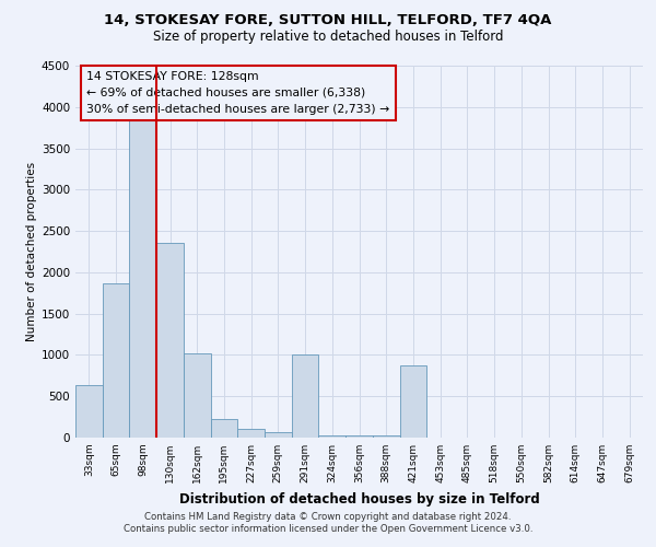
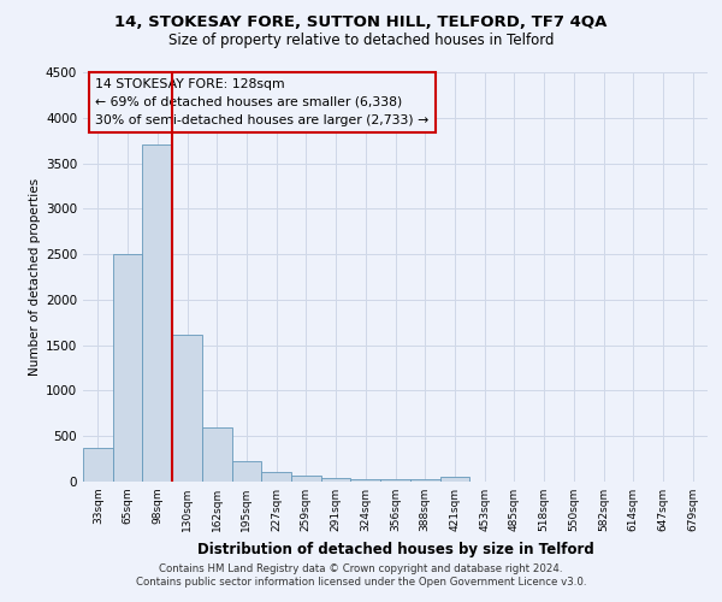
33sqm: 640 -> 380
65sqm: 1860 -> 2500
98sqm: 3840 -> 3700
130sqm: 2360 -> 1620
162sqm: 1020 -> 590
291sqm: 1000 -> 40
421sqm: 880 -> 60
